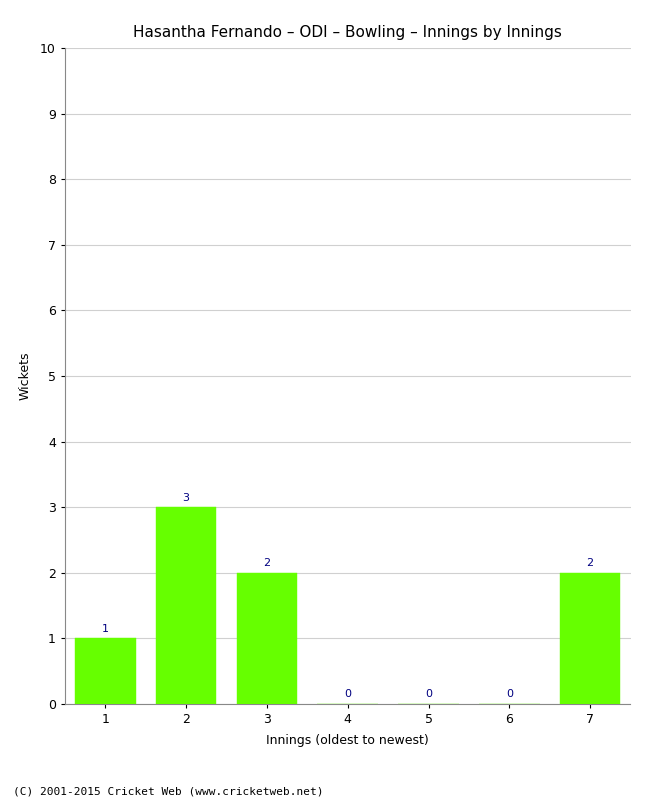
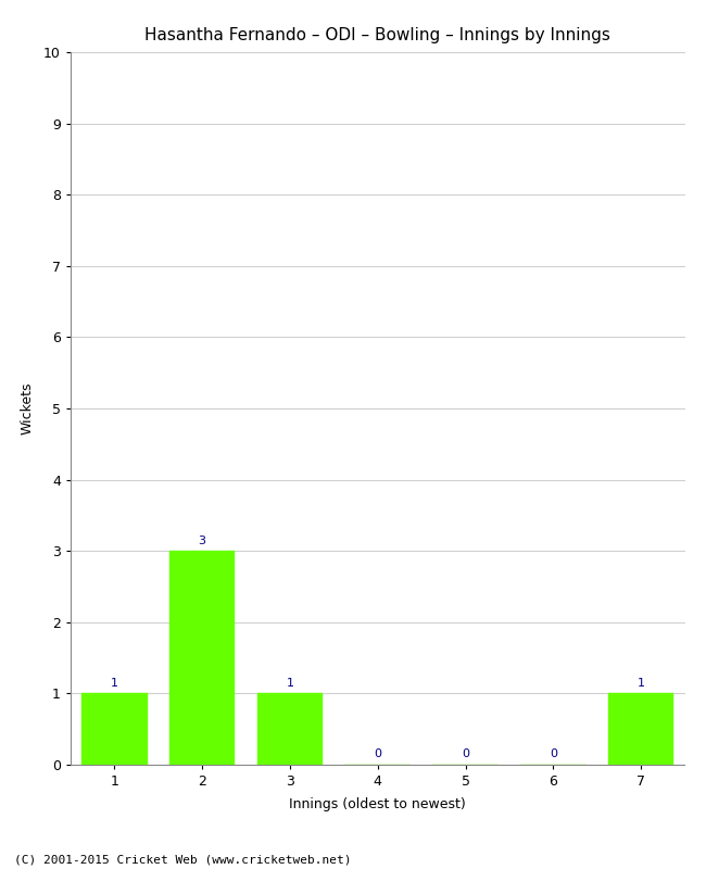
3: 2 -> 1
7: 2 -> 1
